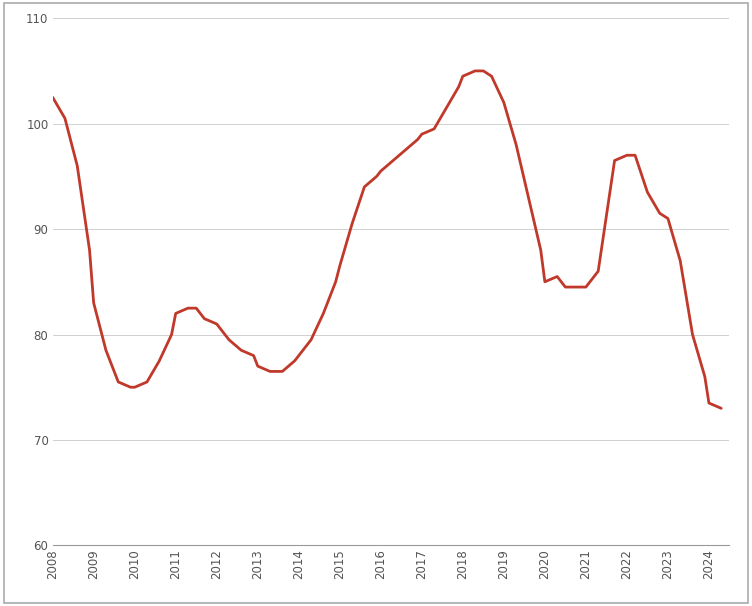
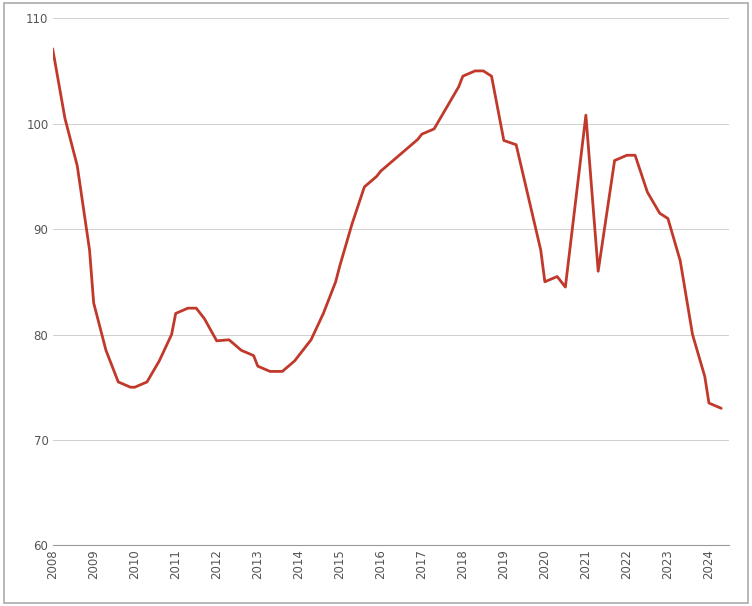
2008: 102.5 -> 107.1
2012: 81.0 -> 79.4
2019: 102.0 -> 98.4
2021: 84.5 -> 100.8
